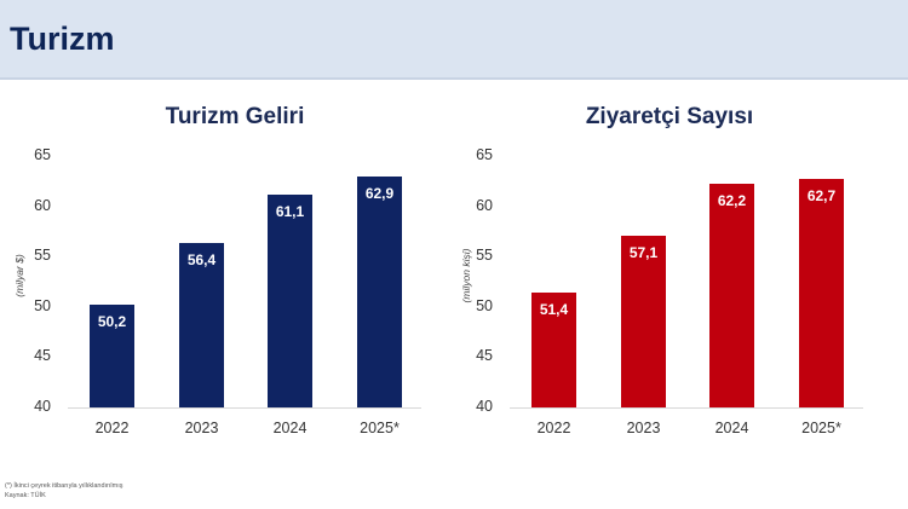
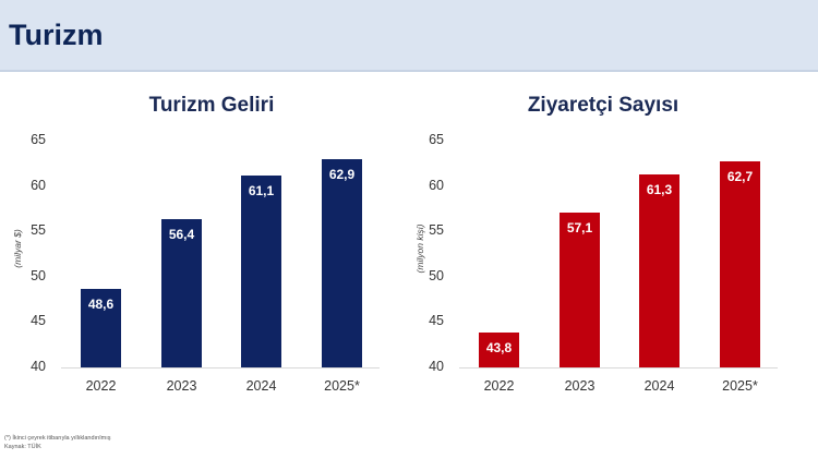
Turizm Geliri/2022: 50,2 -> 48,6
Ziyaretçi Sayısı/2022: 51,4 -> 43,8
Ziyaretçi Sayısı/2024: 62,2 -> 61,3
